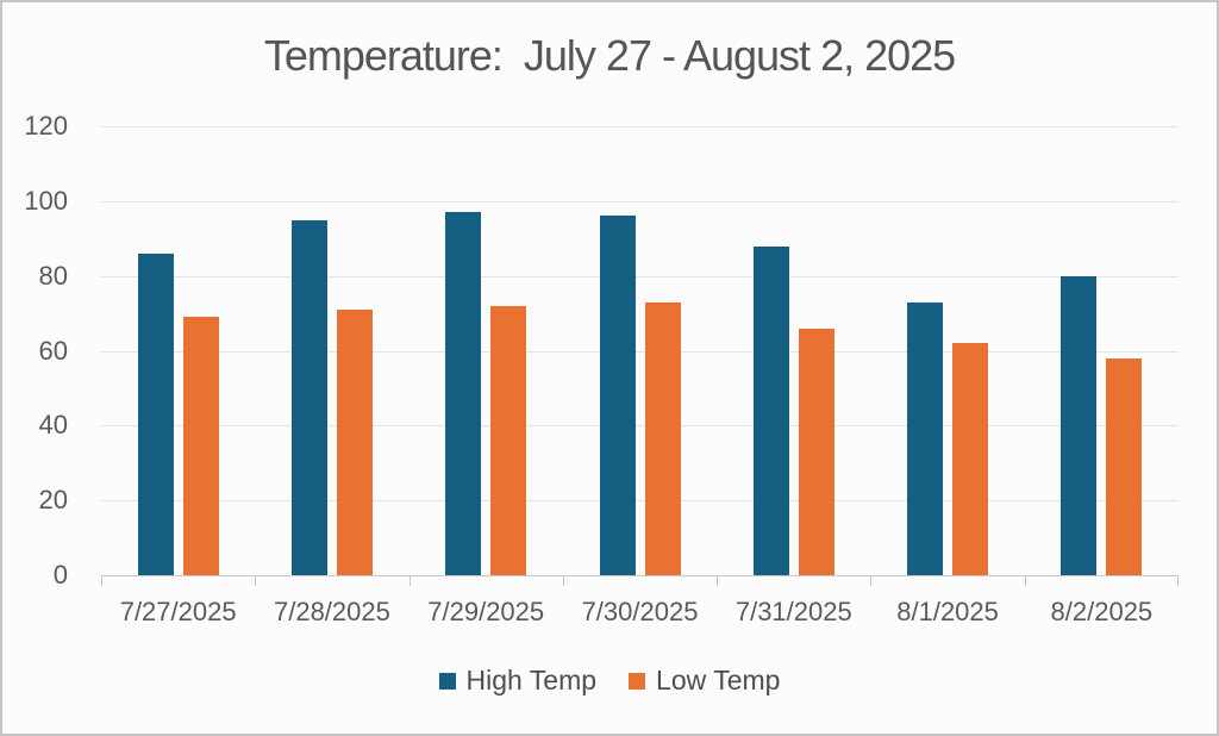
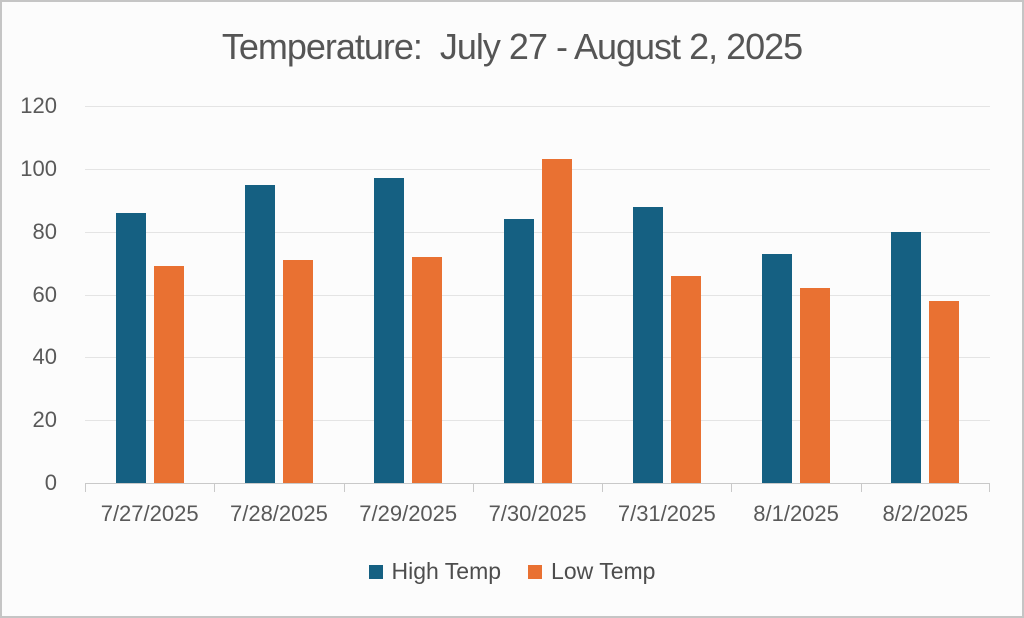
High Temp/7/30/2025: 96 -> 84
Low Temp/7/30/2025: 73 -> 103
